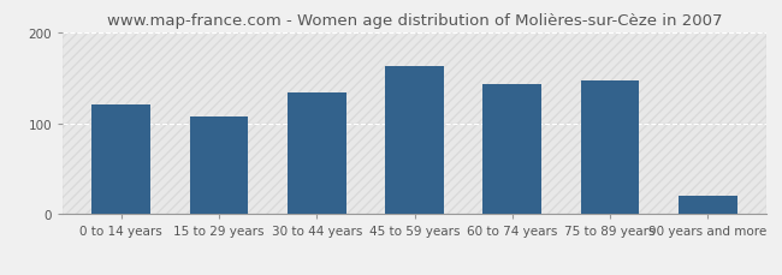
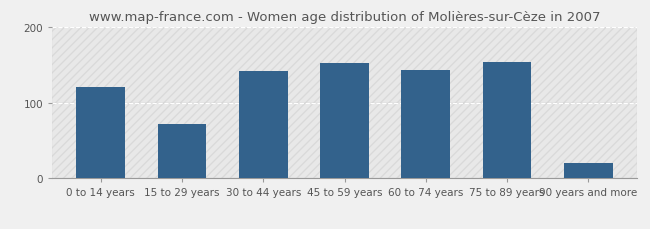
15 to 29 years: 107 -> 72
30 to 44 years: 133 -> 142
45 to 59 years: 163 -> 152
75 to 89 years: 147 -> 154
